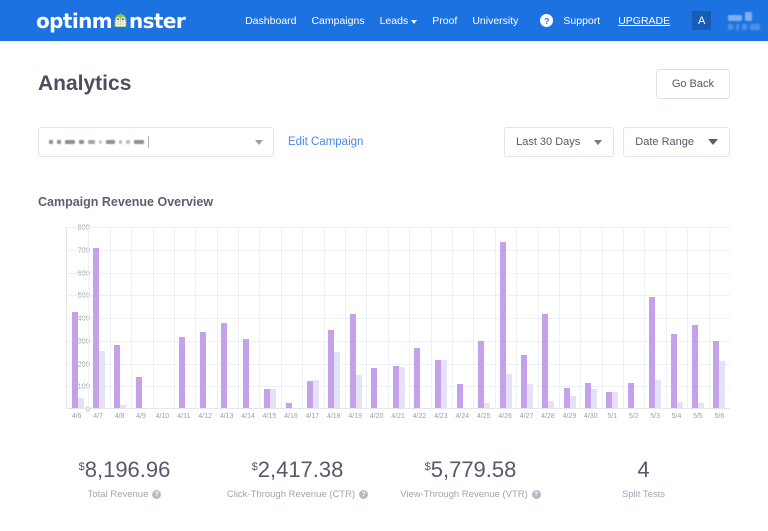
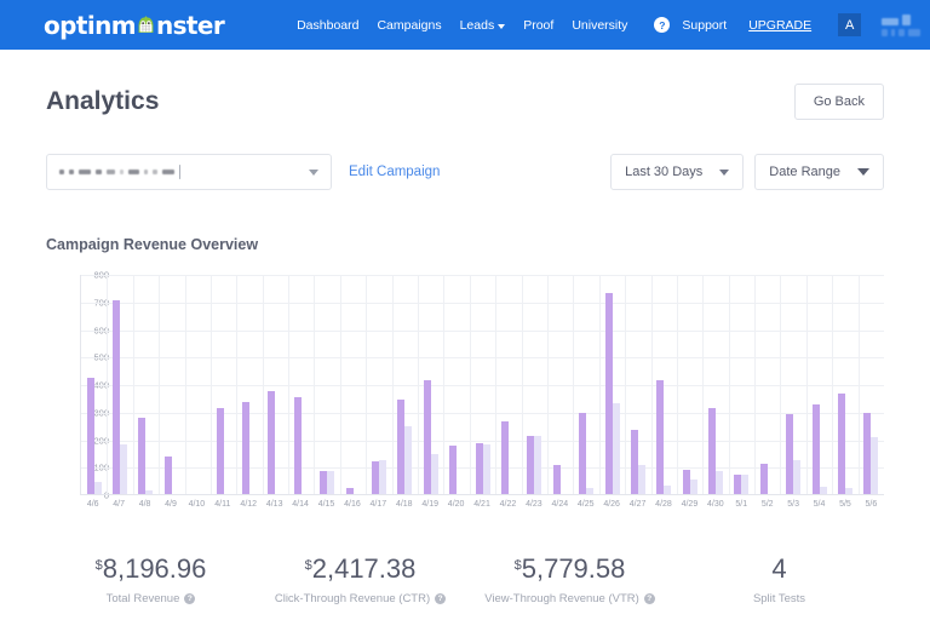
View-Through Revenue (VTR)/4/7: 250 -> 180
Click-Through Revenue (CTR)/4/14: 300 -> 350
View-Through Revenue (VTR)/4/26: 150 -> 330
Click-Through Revenue (CTR)/4/30: 110 -> 310
Click-Through Revenue (CTR)/5/3: 490 -> 290
